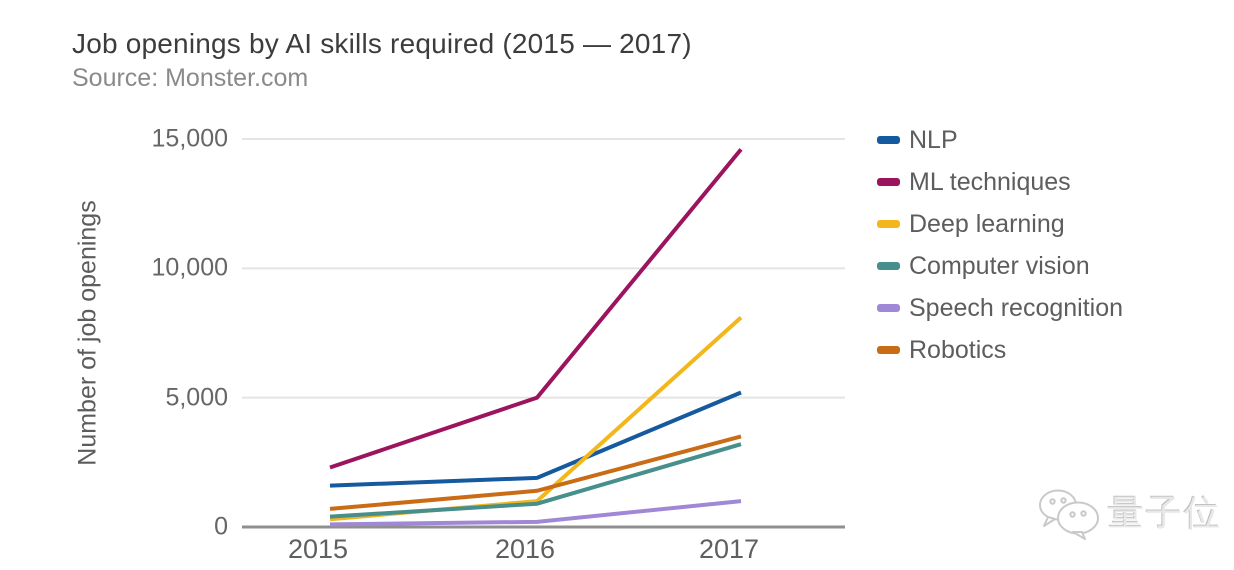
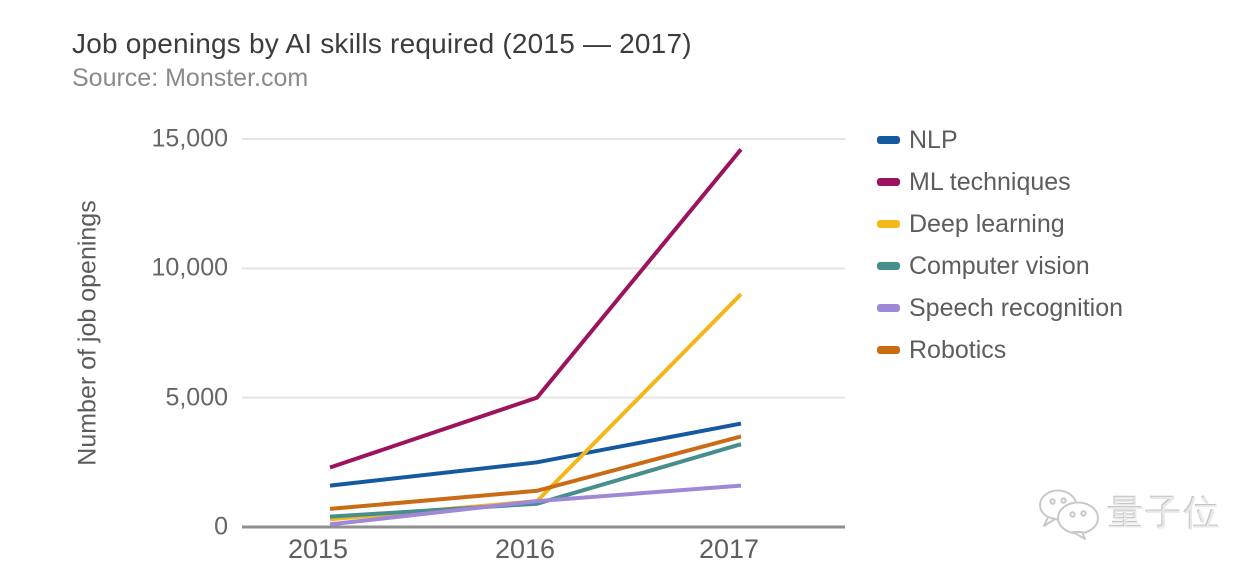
NLP/2016: 1900 -> 2500
Speech recognition/2016: 200 -> 1000
NLP/2017: 5200 -> 4000
Deep learning/2017: 8100 -> 9000
Speech recognition/2017: 1000 -> 1600
